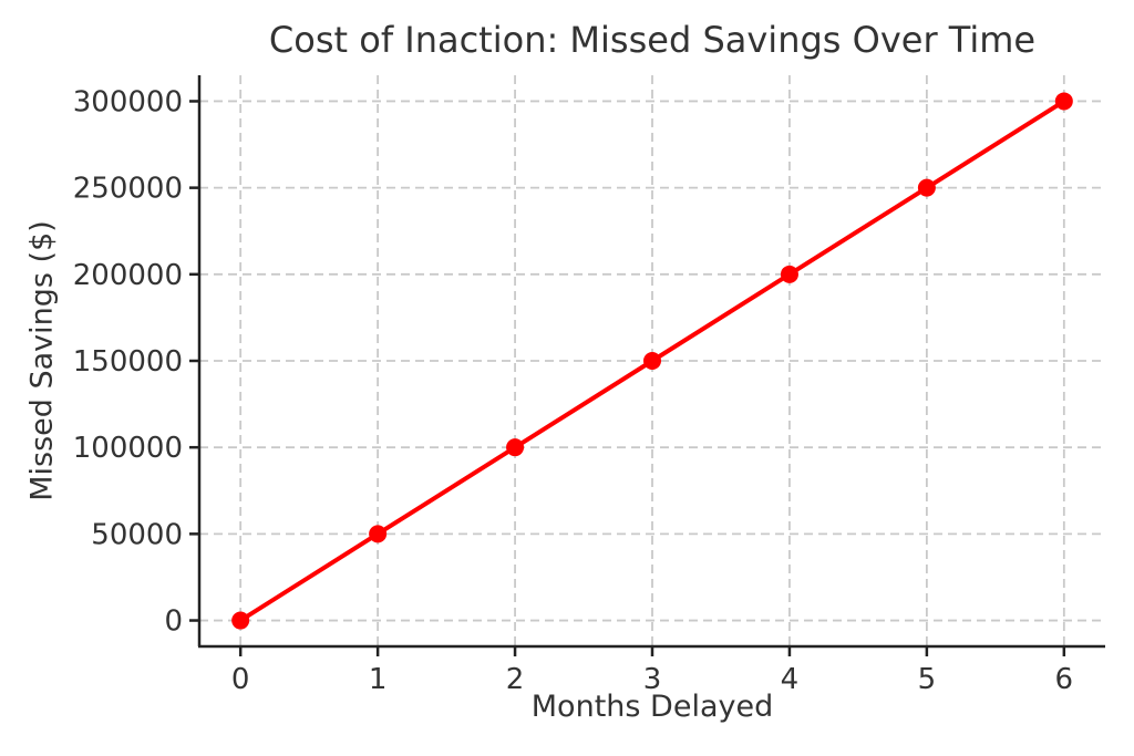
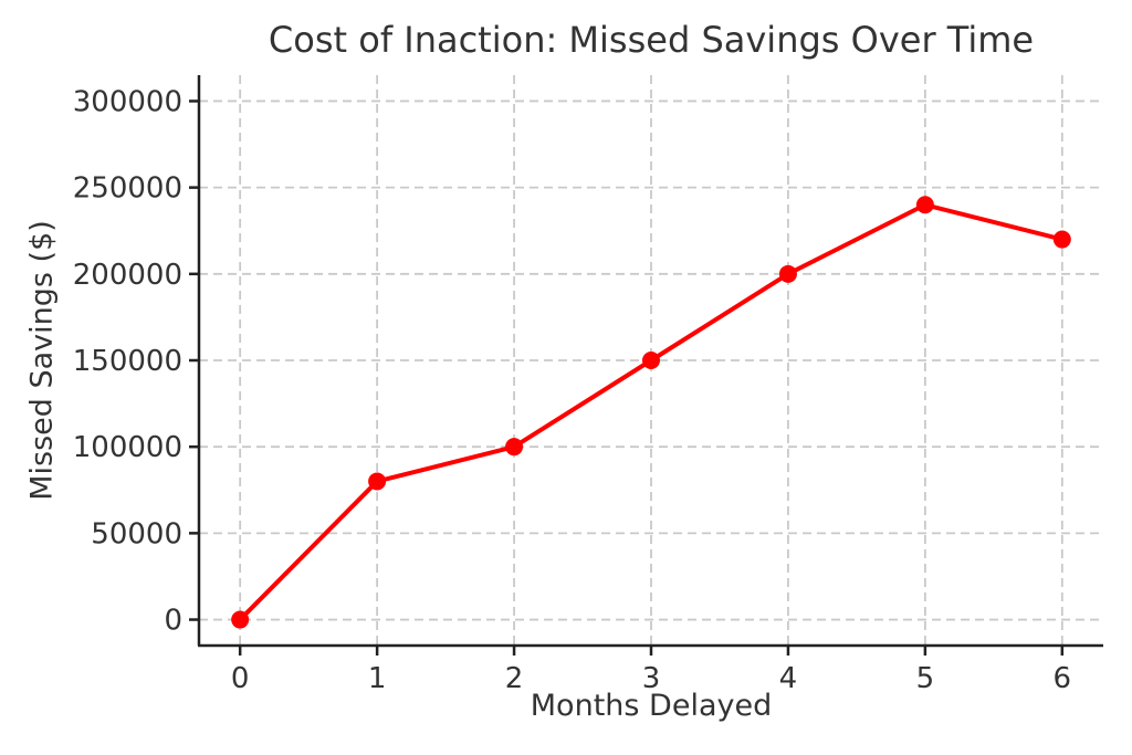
1: 50000 -> 80000
5: 250000 -> 240000
6: 300000 -> 220000
